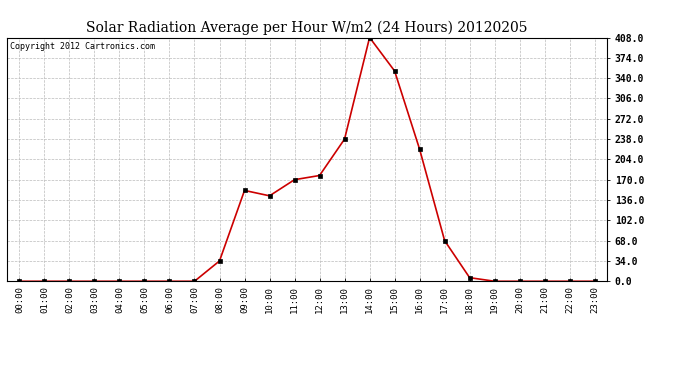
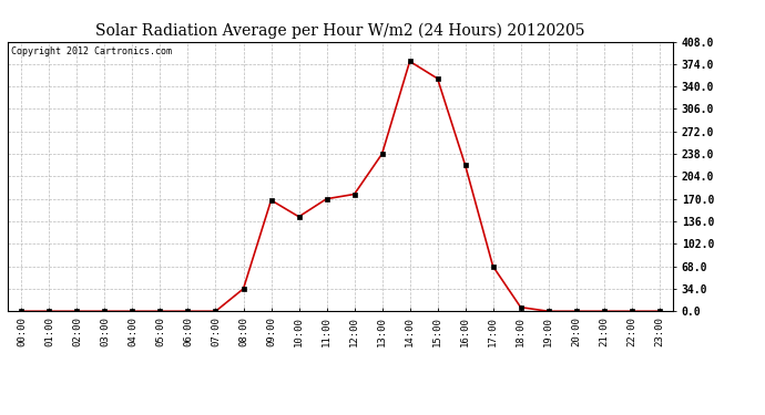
09:00: 152 -> 168
14:00: 408 -> 378
